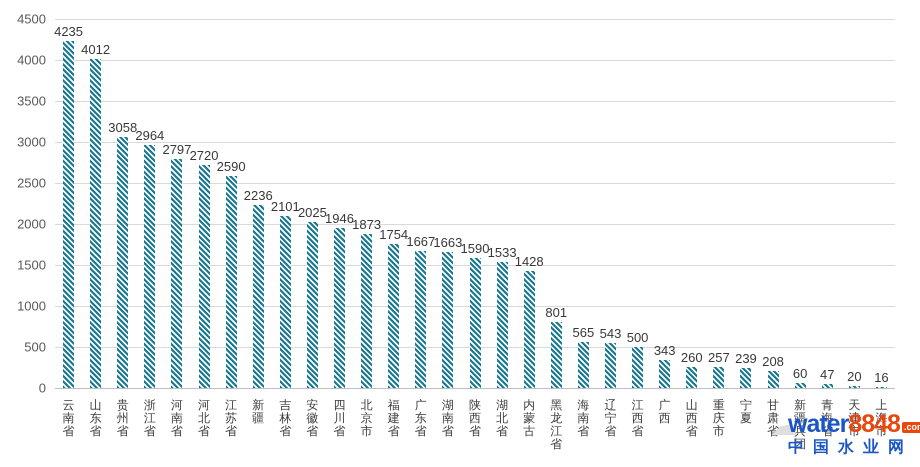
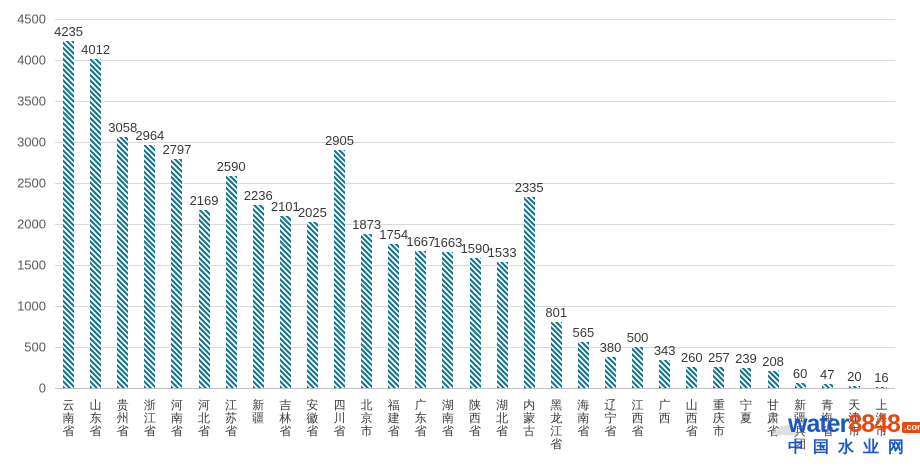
河北省: 2720 -> 2169
四川省: 1946 -> 2905
内蒙古: 1428 -> 2335
辽宁省: 543 -> 380
